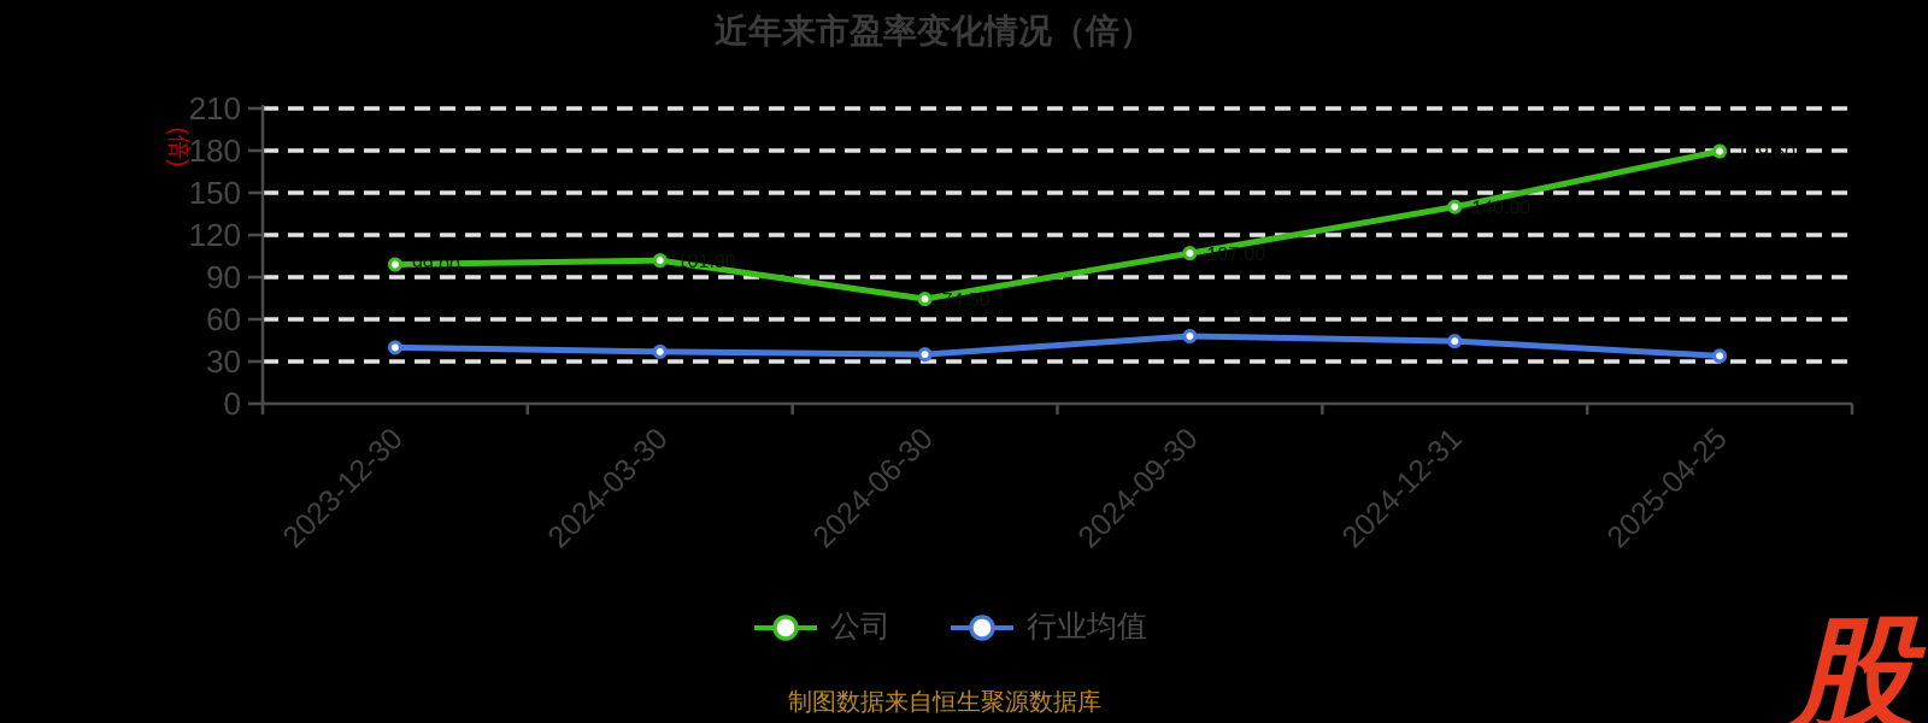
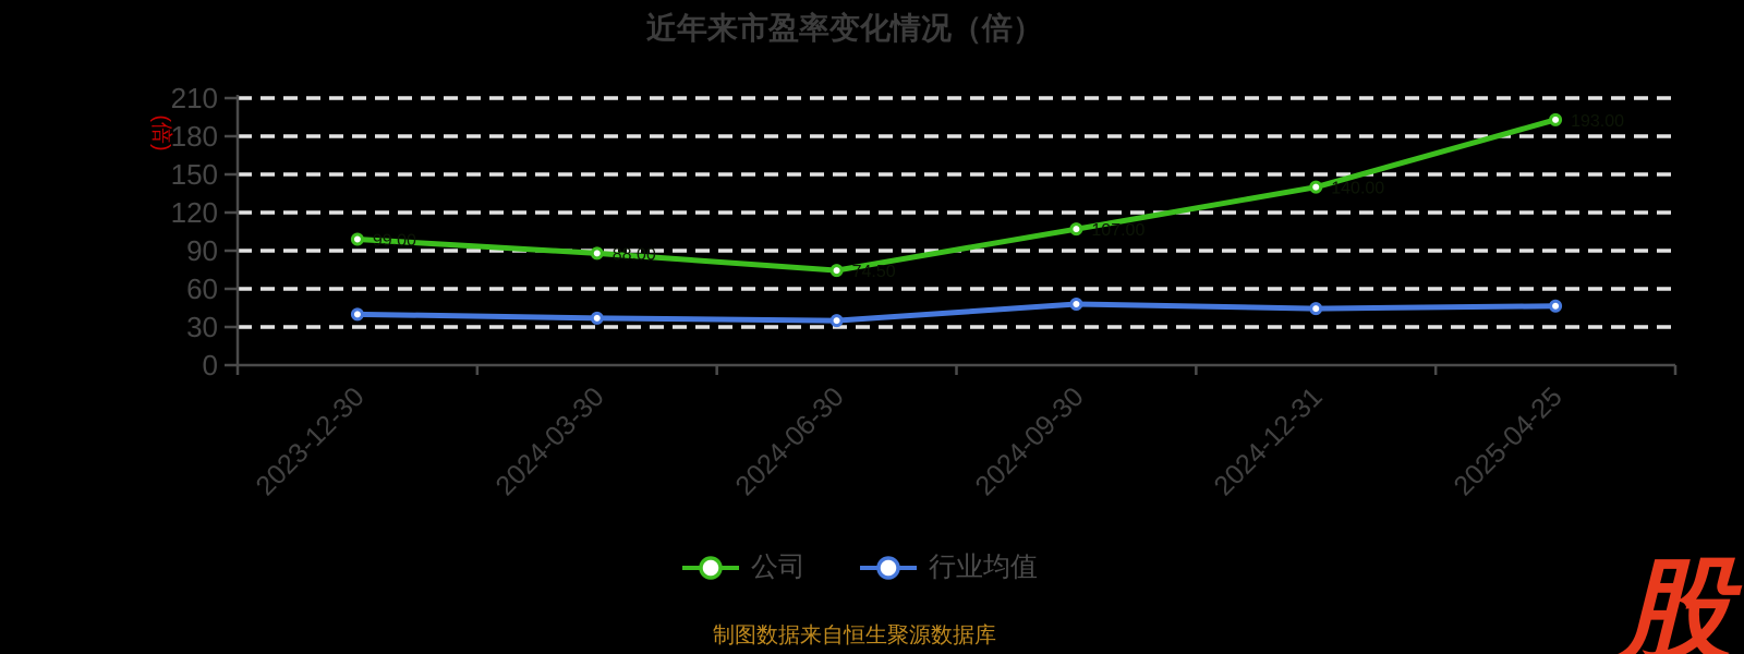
公司/2024-03-30: 101.90 -> 88.00
公司/2025-04-25: 179.60 -> 193.00
行业均值/2025-04-25: 34 -> 46
